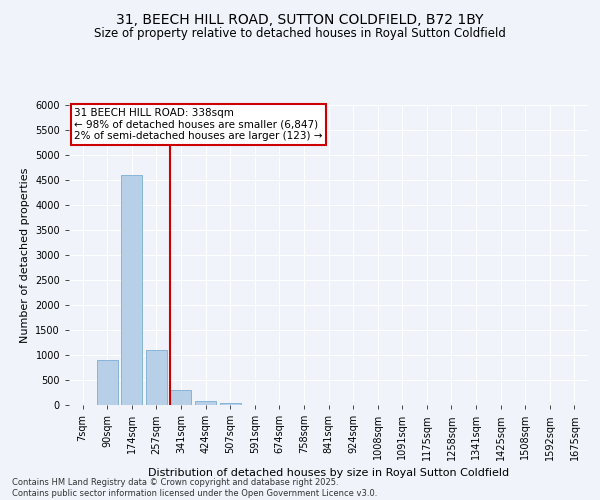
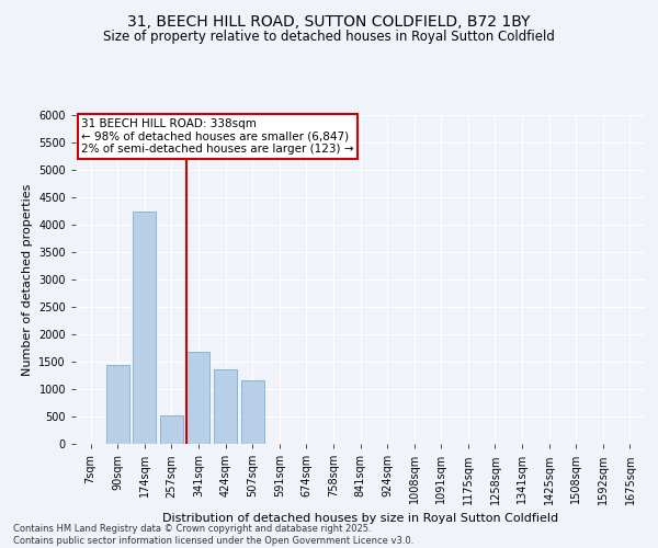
90sqm: 900 -> 1440
174sqm: 4600 -> 4240
257sqm: 1100 -> 520
341sqm: 300 -> 1680
424sqm: 80 -> 1360
507sqm: 50 -> 1160
